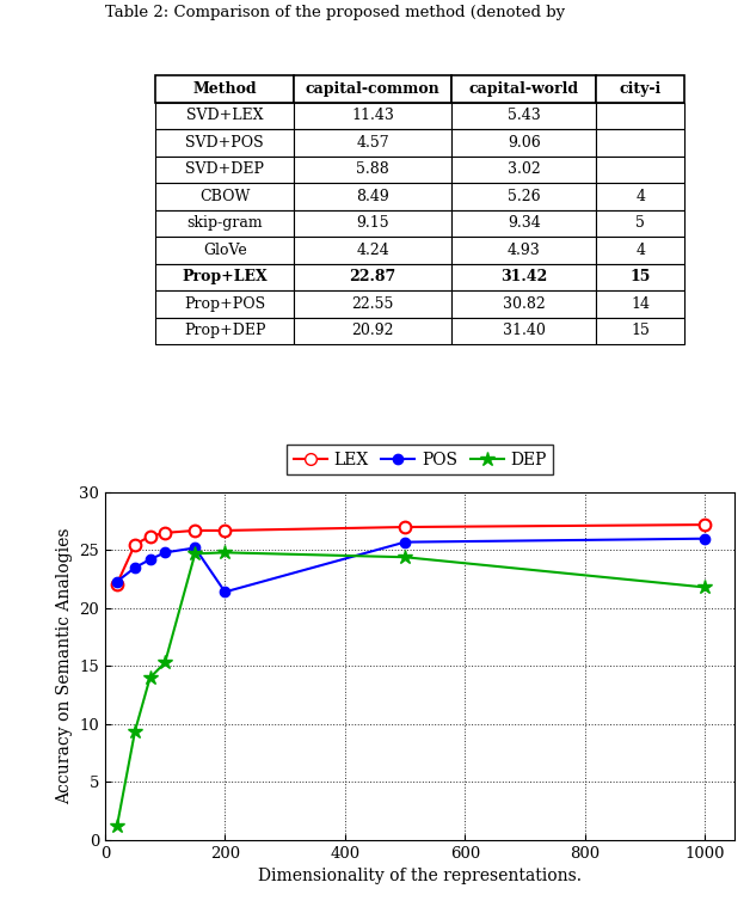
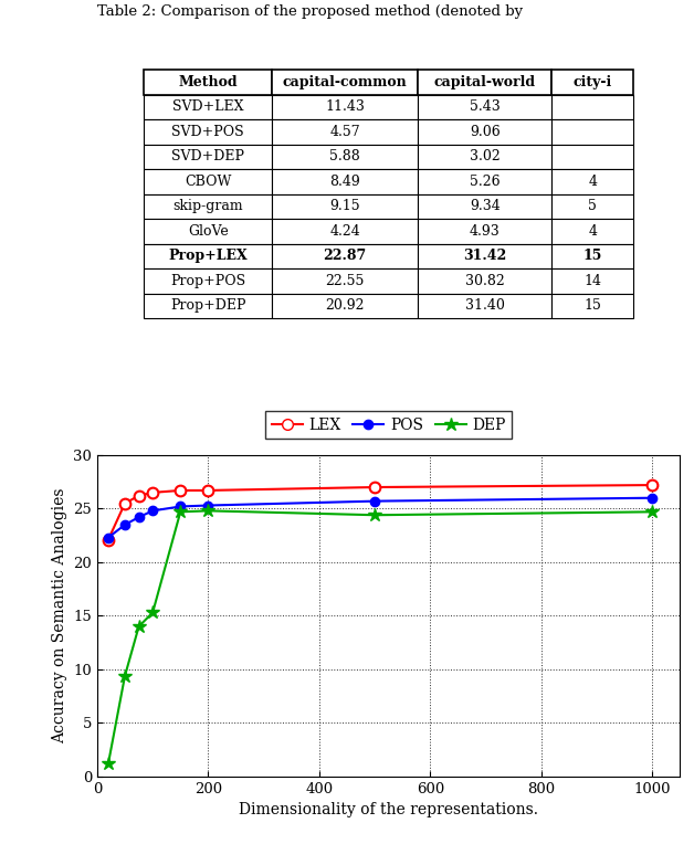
POS/200: 21.4 -> 25.3
DEP/1000: 21.8 -> 24.7
